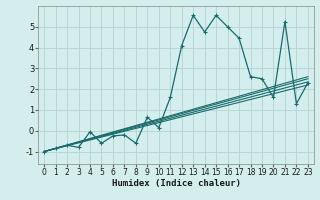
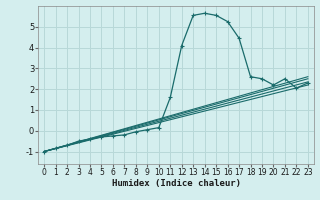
3: -0.80 -> -0.50
4: -0.05 -> -0.40
5: -0.60 -> -0.30
8: -0.60 -> -0.05
9: 0.65 -> 0.05
14: 4.75 -> 5.65
16: 5.00 -> 5.25
20: 1.60 -> 2.20
21: 5.25 -> 2.50
22: 1.30 -> 2.05
